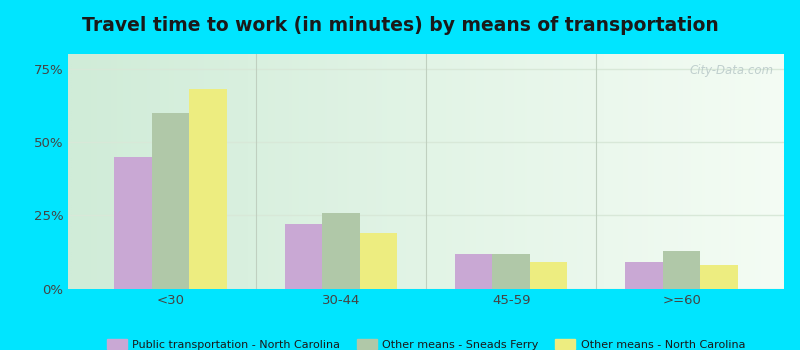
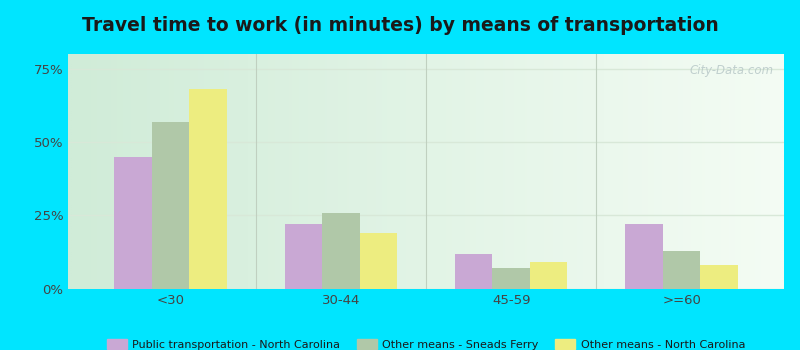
Other means - Sneads Ferry/<30: 60% -> 57%
Other means - Sneads Ferry/45-59: 12% -> 7%
Public transportation - North Carolina/>=60: 9% -> 22%
